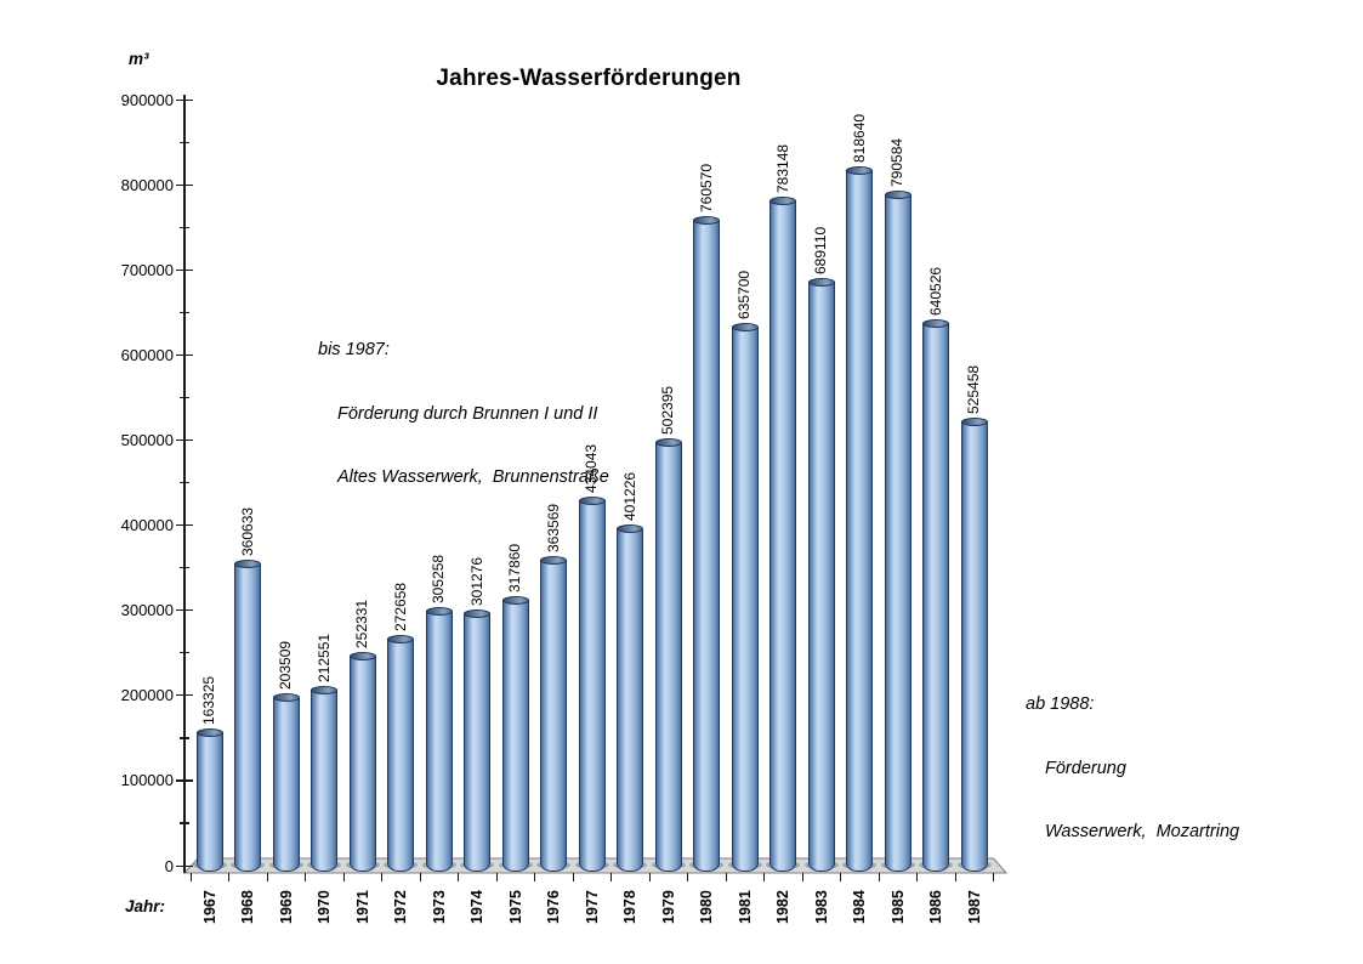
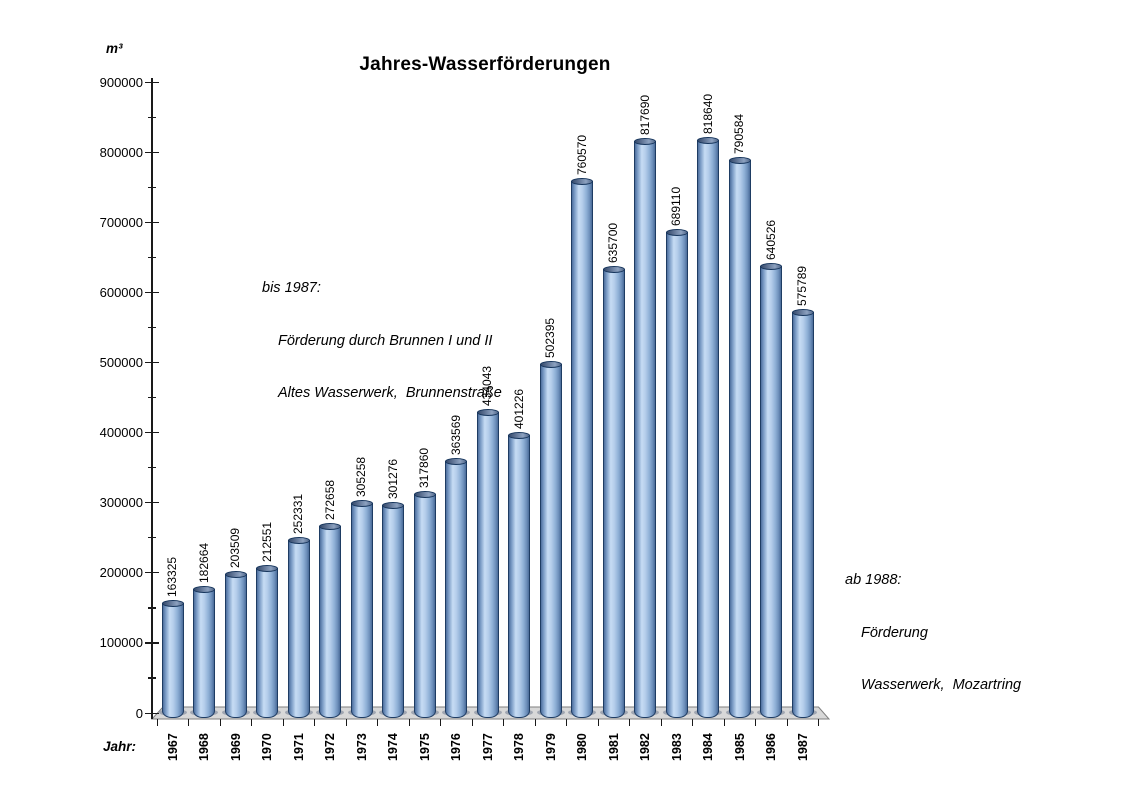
1968: 360633 -> 182664
1982: 783148 -> 817690
1987: 525458 -> 575789
